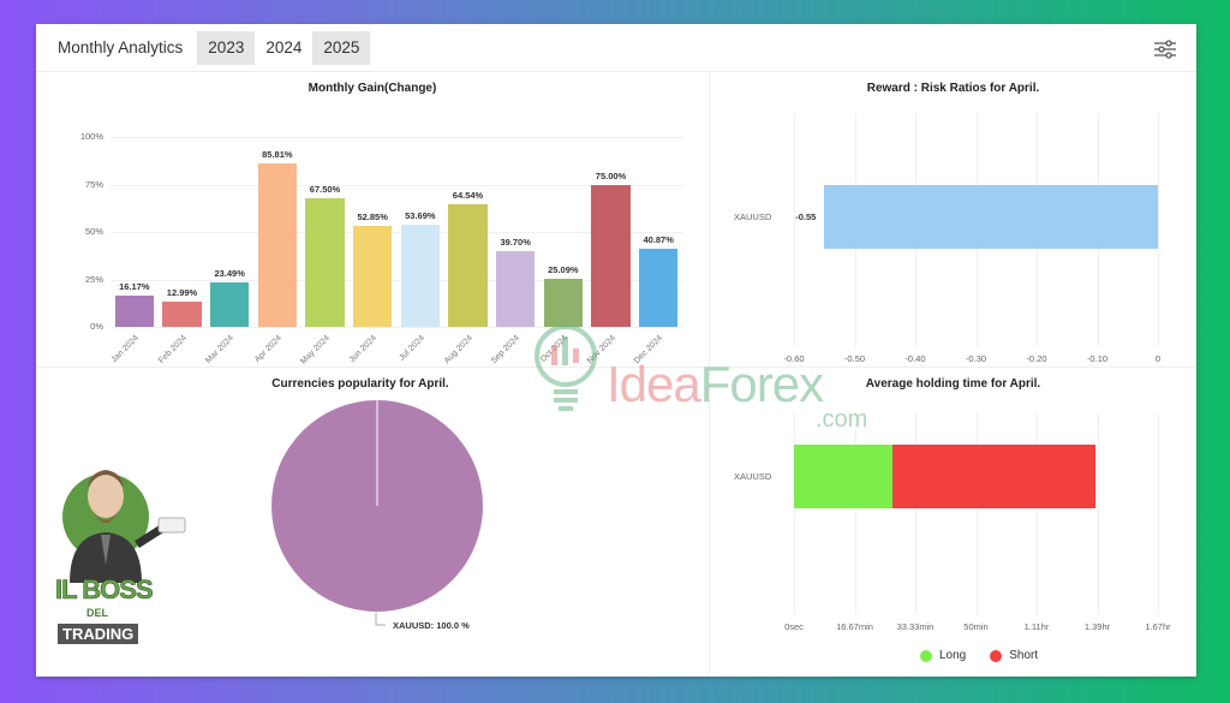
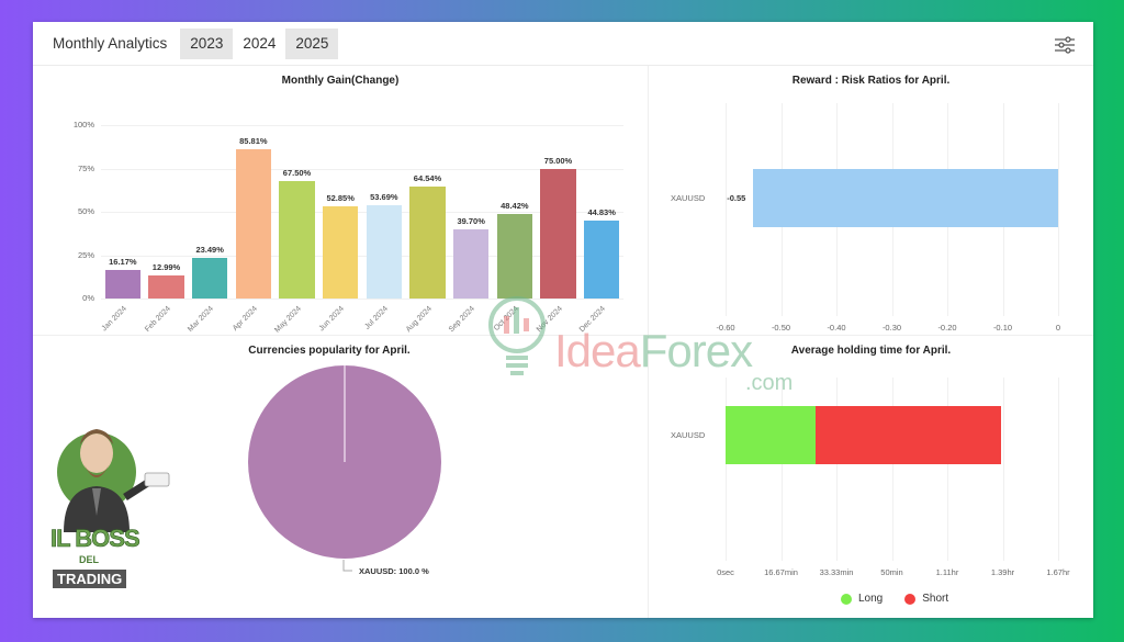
Monthly Gain(Change)/Oct 2024: 25.09% -> 48.42%
Monthly Gain(Change)/Dec 2024: 40.87% -> 44.83%
